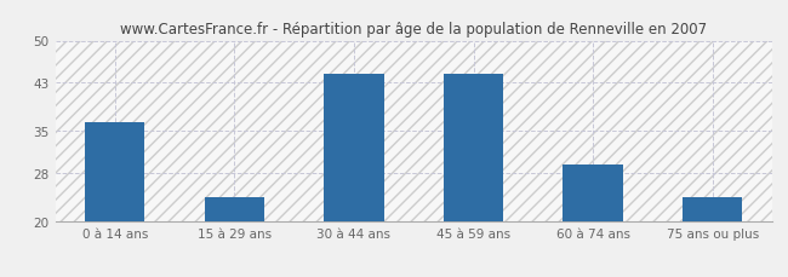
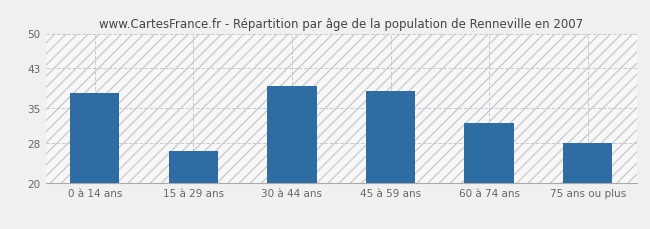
0 à 14 ans: 36.5 -> 38.0
15 à 29 ans: 24.0 -> 26.5
30 à 44 ans: 44.5 -> 39.5
45 à 59 ans: 44.5 -> 38.5
60 à 74 ans: 29.5 -> 32.0
75 ans ou plus: 24.0 -> 28.0
